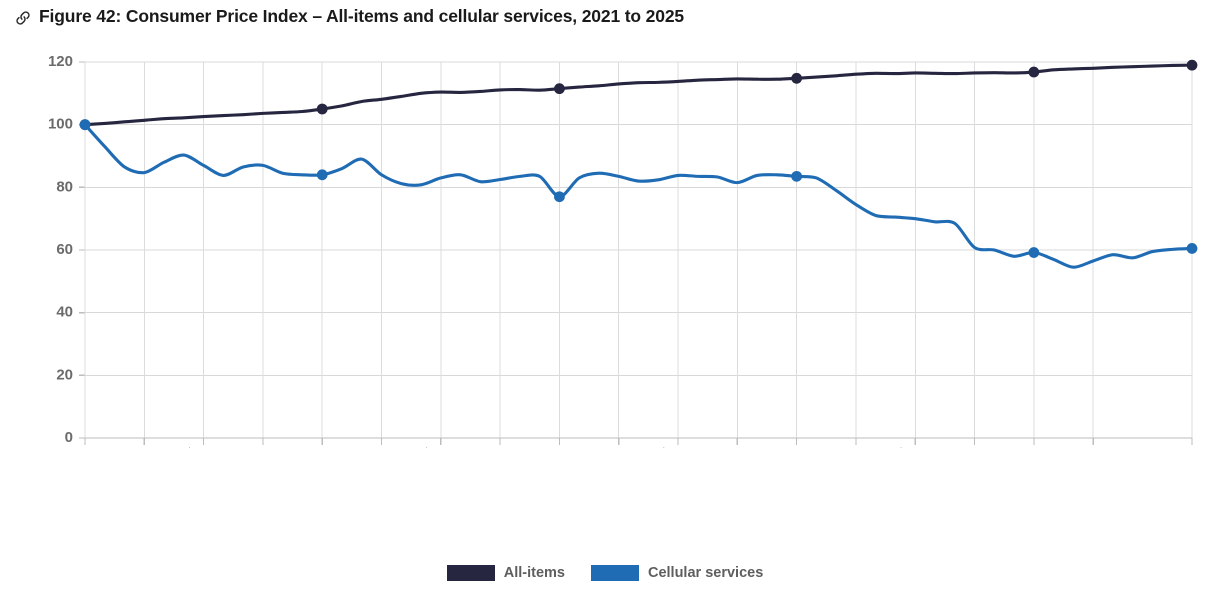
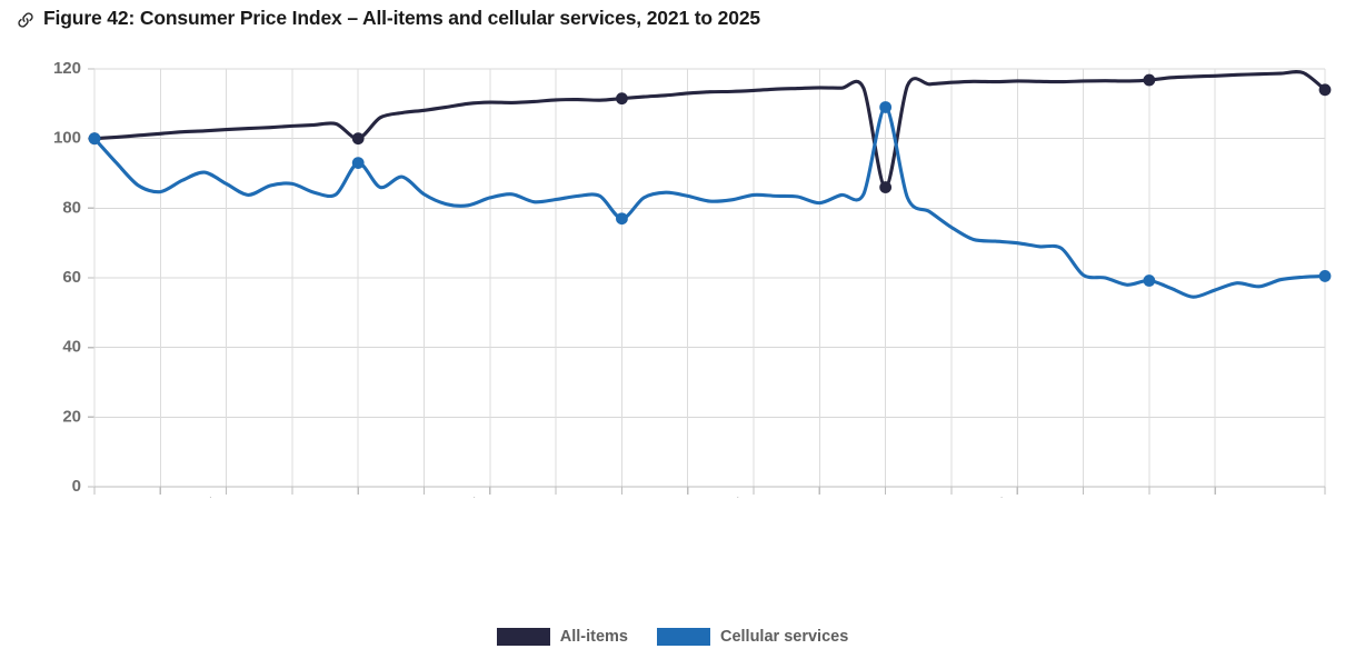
All-items/2022 Jan: 105 -> 100
Cellular services/2022 Jan: 84 -> 93
All-items/2024 Jan: 115 -> 86
Cellular services/2024 Jan: 84 -> 109
All-items/2025 Sep: 119 -> 114
